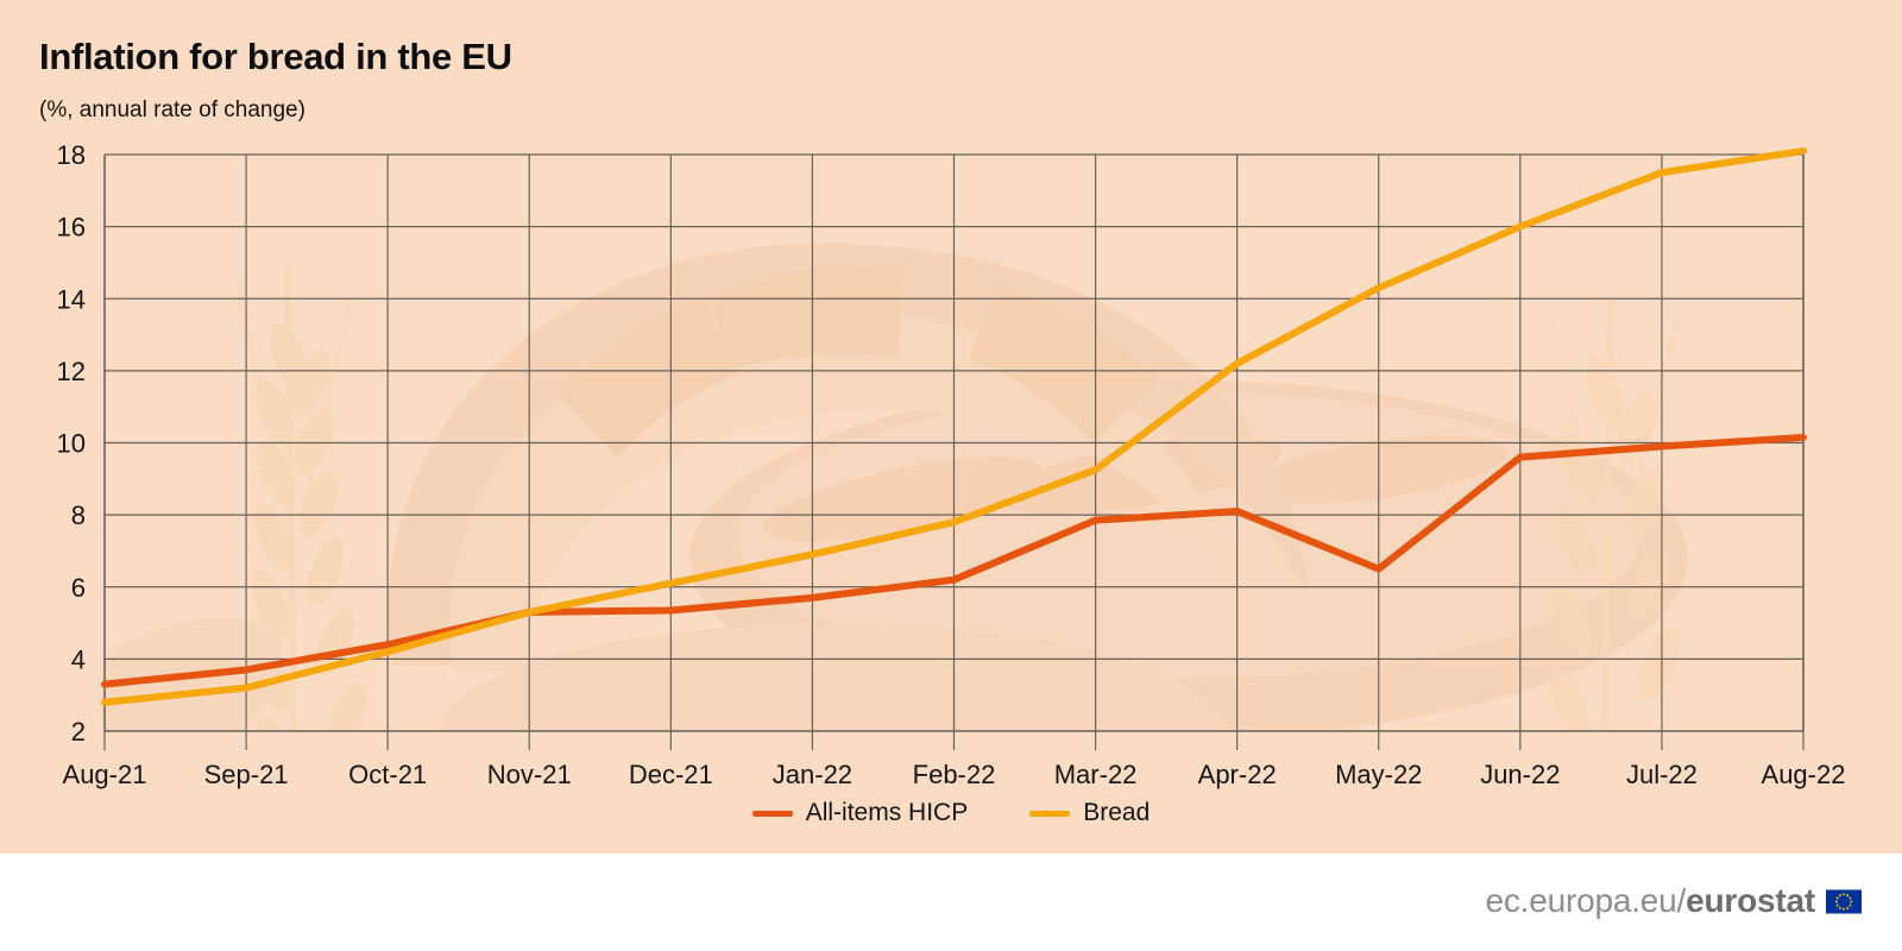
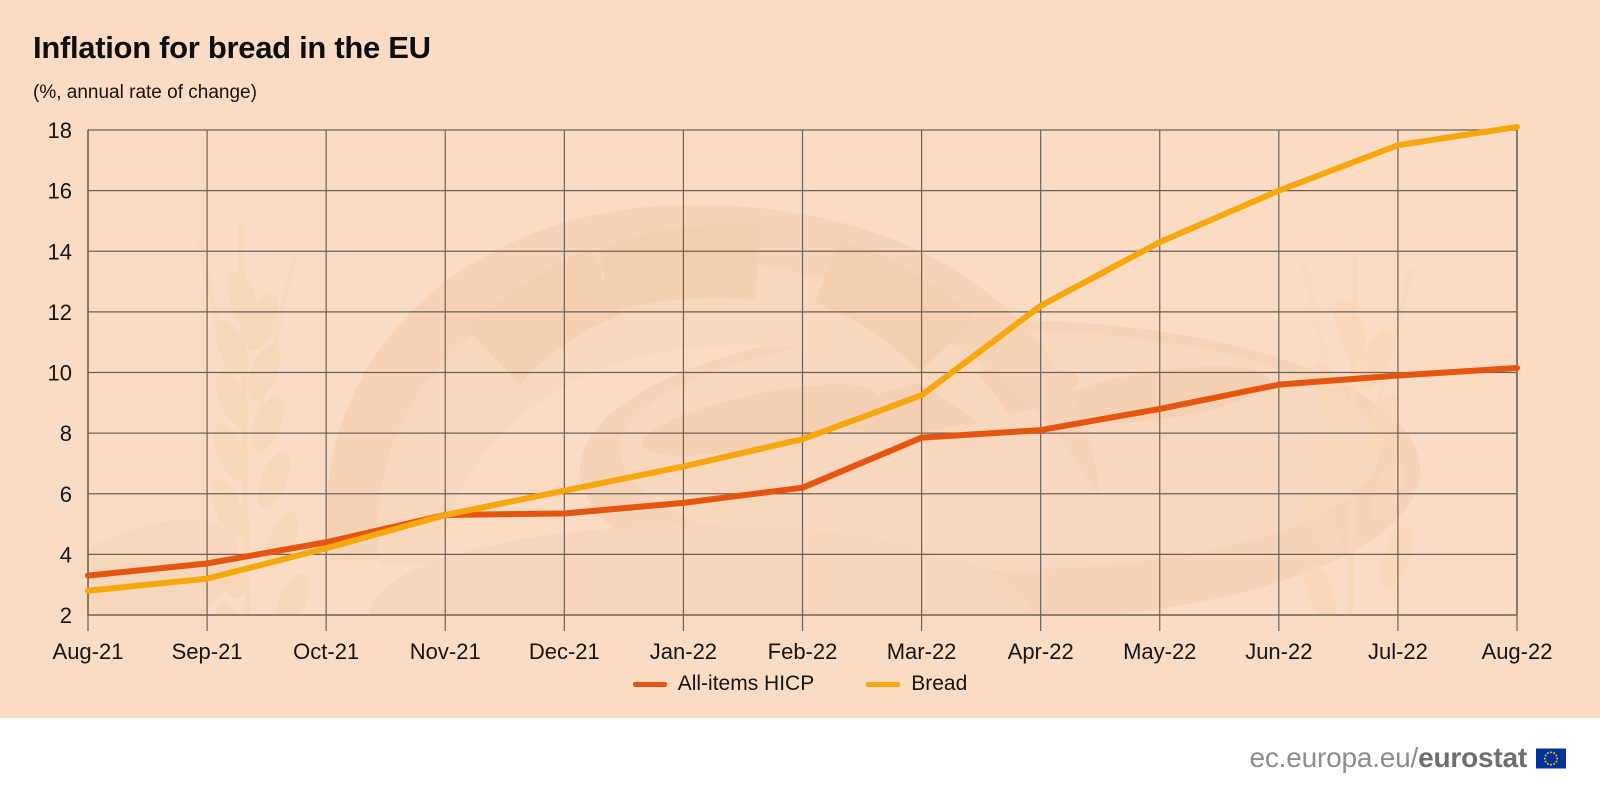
All-items HICP/May-22: 6.5 -> 8.8
